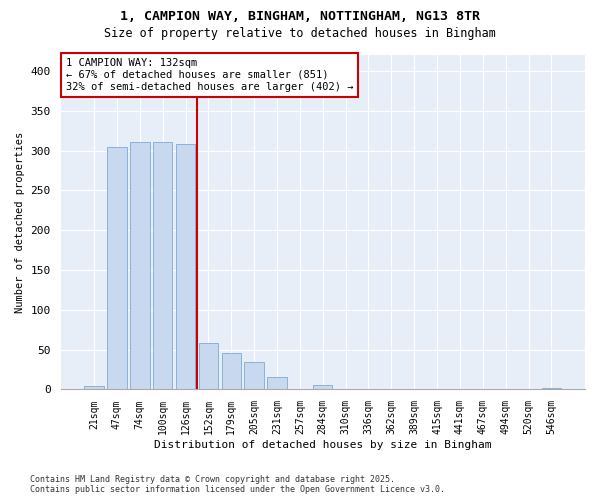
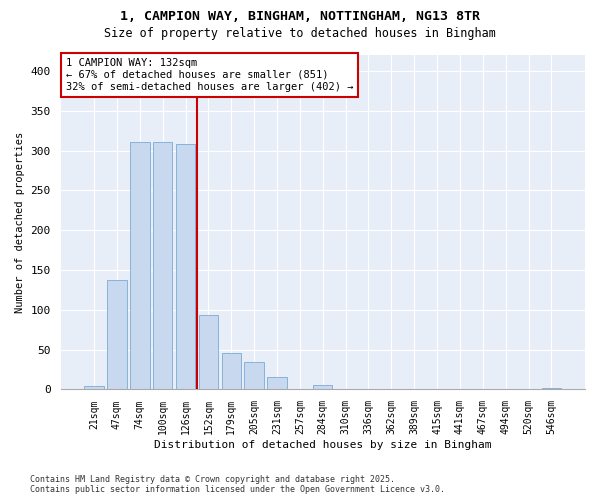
47sqm: 304 -> 137
152sqm: 58 -> 93
